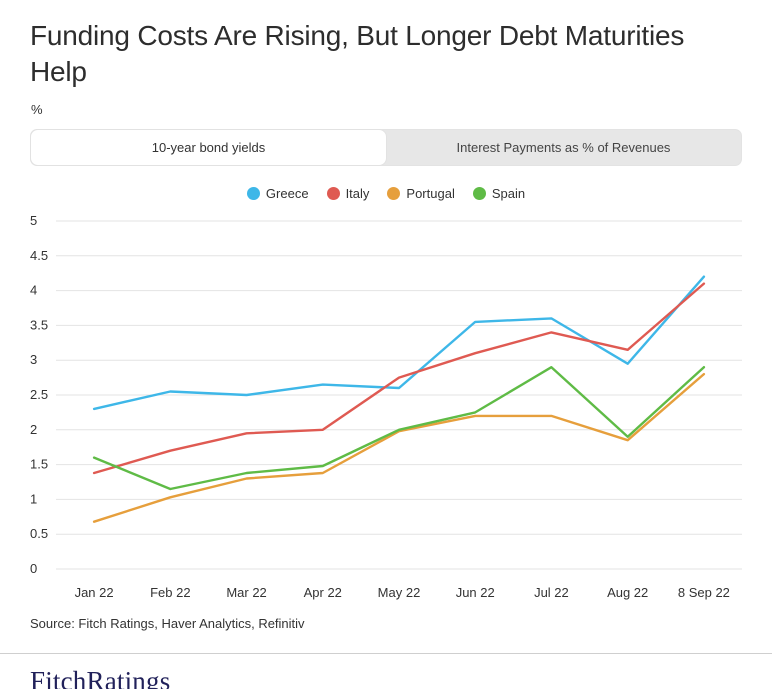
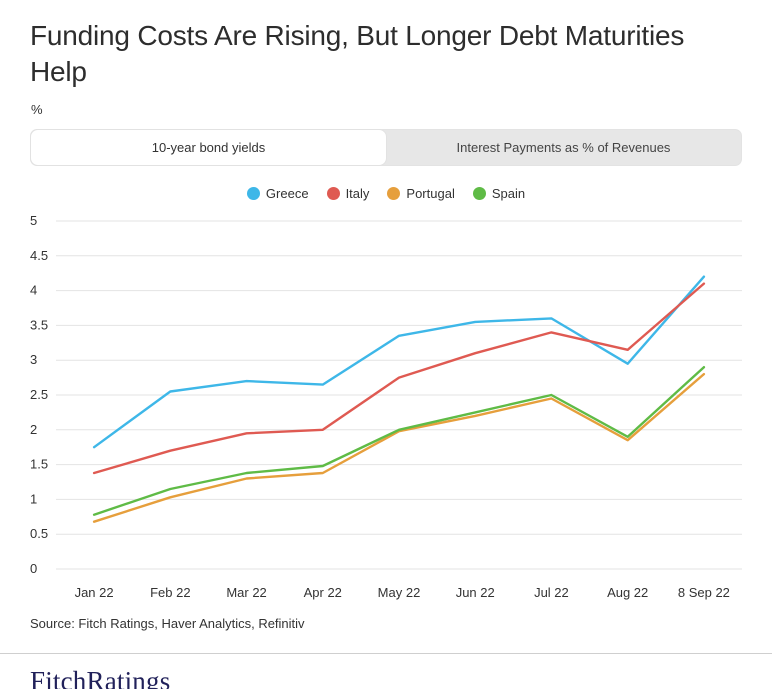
Greece/Jan 22: 2.3 -> 1.8
Spain/Jan 22: 1.6 -> 0.8
Greece/Mar 22: 2.5 -> 2.7
Greece/May 22: 2.6 -> 3.4
Portugal/Jul 22: 2.2 -> 2.5
Spain/Jul 22: 2.9 -> 2.5
